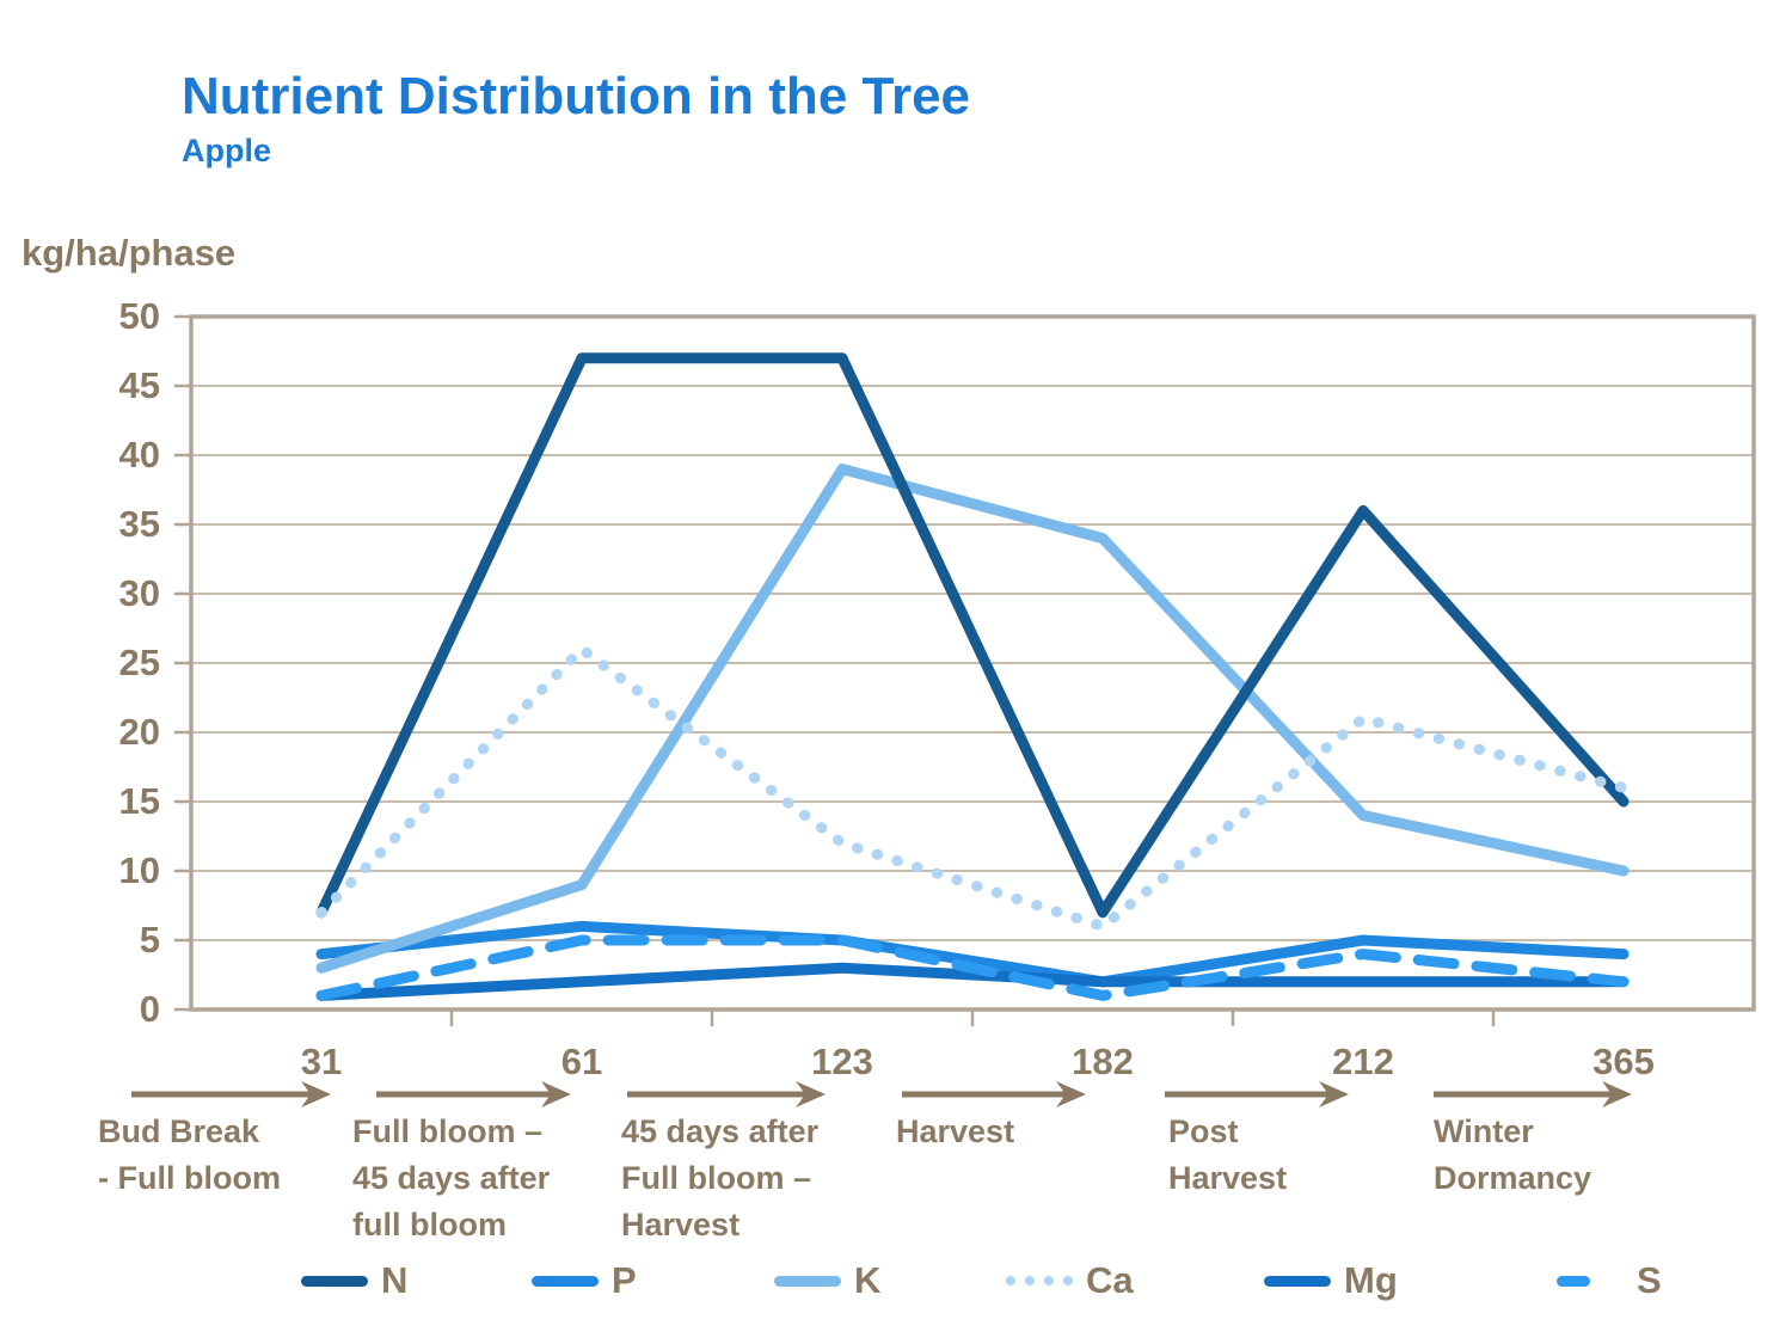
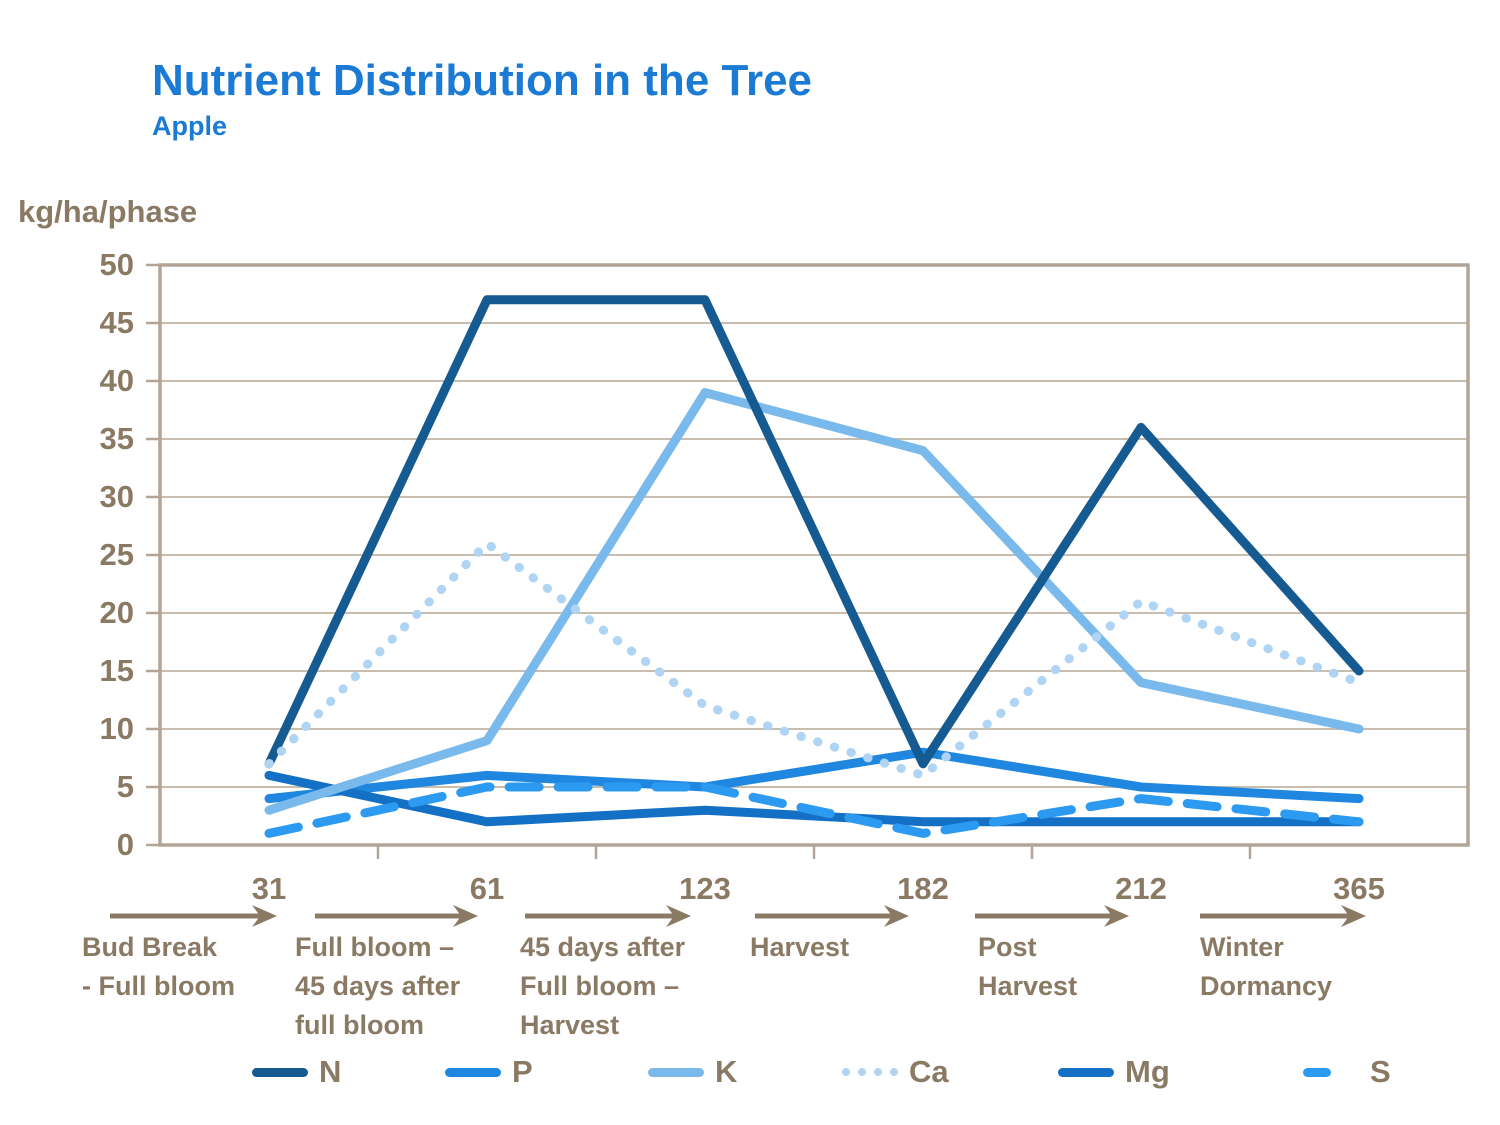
Mg/31: 1 -> 6
P/182: 2 -> 8
Ca/365: 16 -> 14
